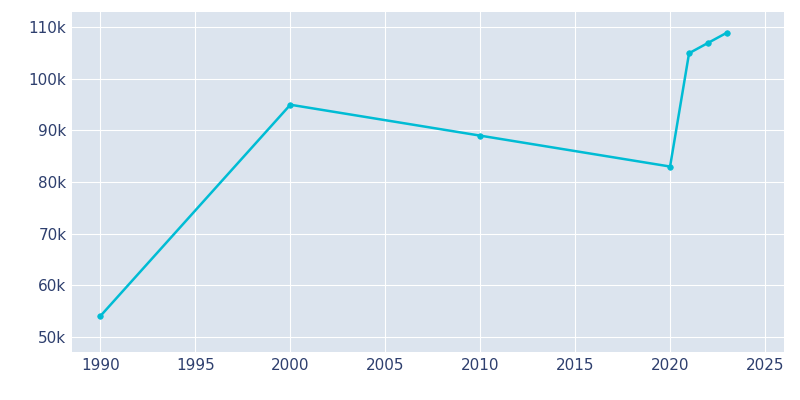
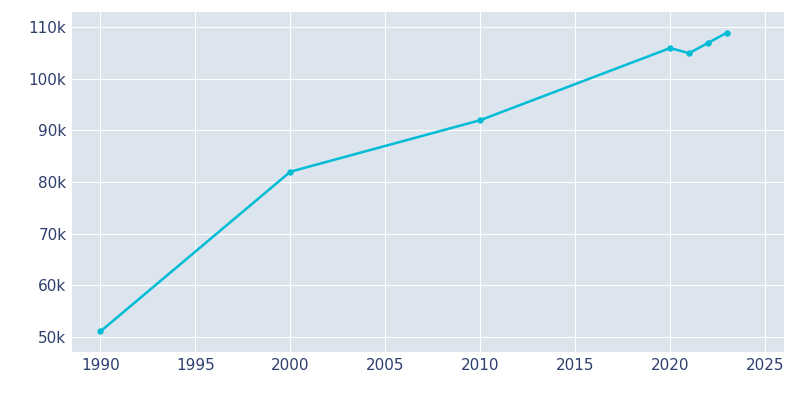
1990: 54k -> 51k
2000: 95k -> 82k
2010: 89k -> 92k
2020: 83k -> 106k
